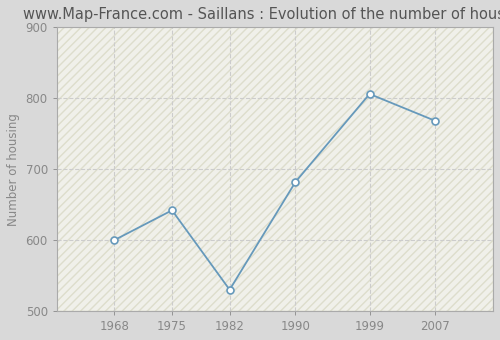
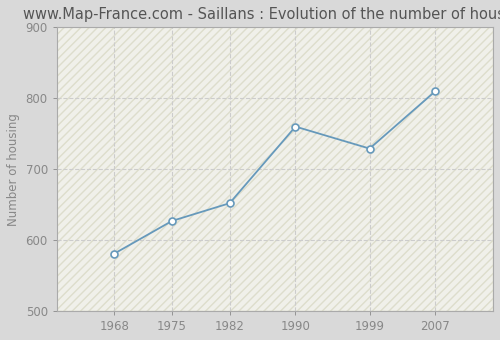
1968: 600 -> 581
1975: 642 -> 627
1982: 530 -> 652
1990: 682 -> 760
1999: 806 -> 729
2007: 768 -> 810
